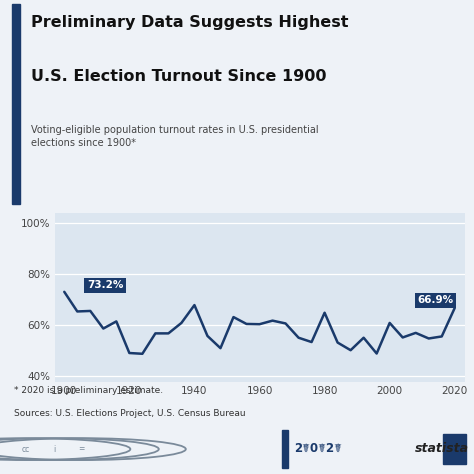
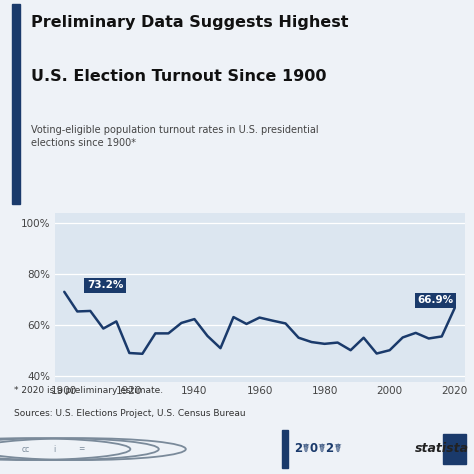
1940: 68.0% -> 62.5%
1960: 60.5% -> 63.1%
1980: 65.0% -> 52.8%
2000: 61.0% -> 50.3%
